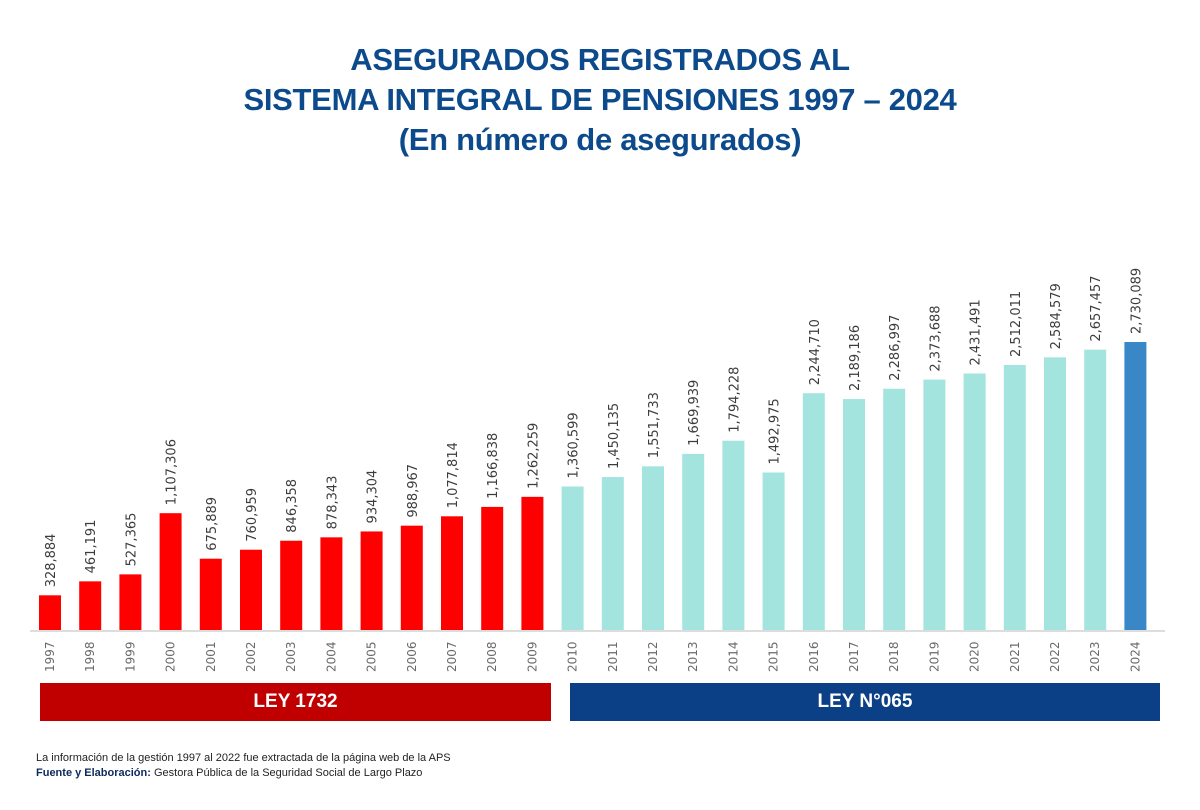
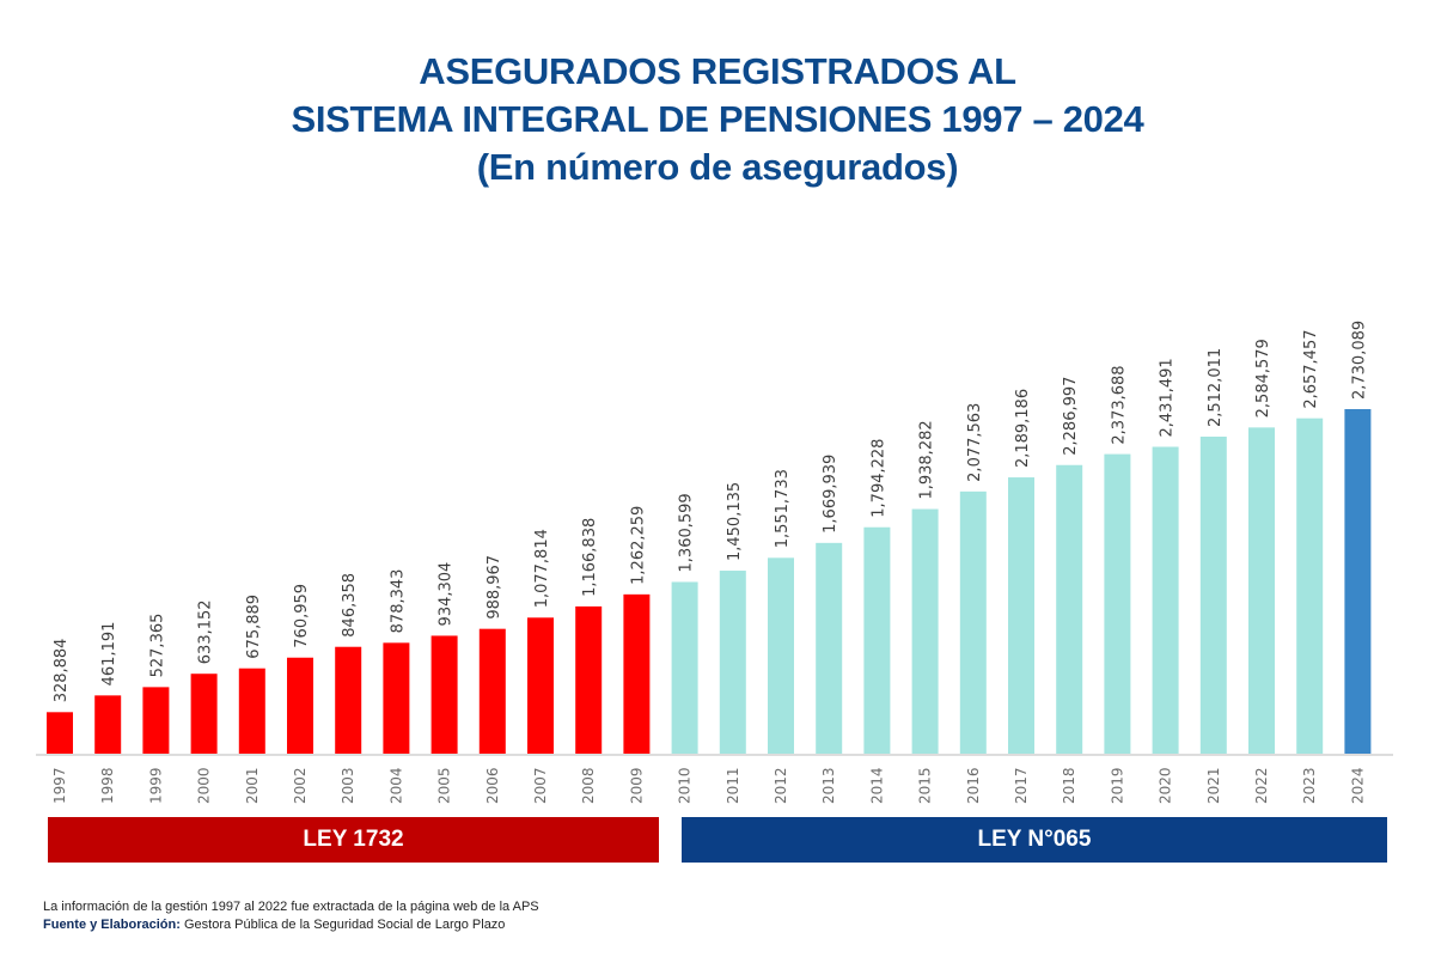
2000: 1,107,306 -> 633,152
2015: 1,492,975 -> 1,938,282
2016: 2,244,710 -> 2,077,563
